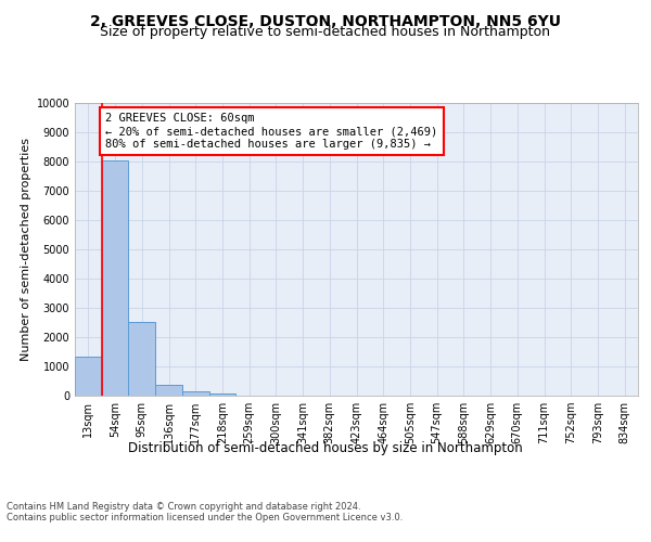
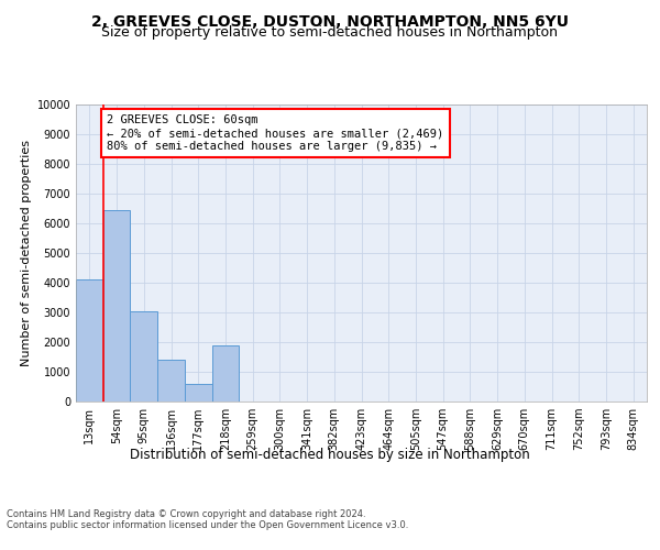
13sqm: 1320 -> 4100
54sqm: 8020 -> 6450
95sqm: 2520 -> 3050
136sqm: 380 -> 1400
177sqm: 130 -> 600
218sqm: 80 -> 1900
